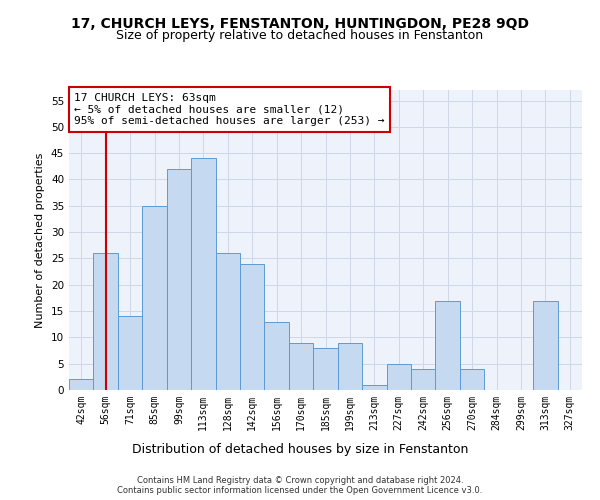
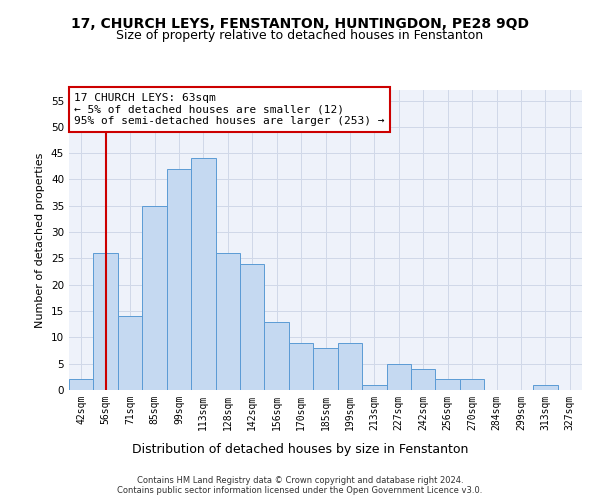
256sqm: 17 -> 2
270sqm: 4 -> 2
313sqm: 17 -> 1
